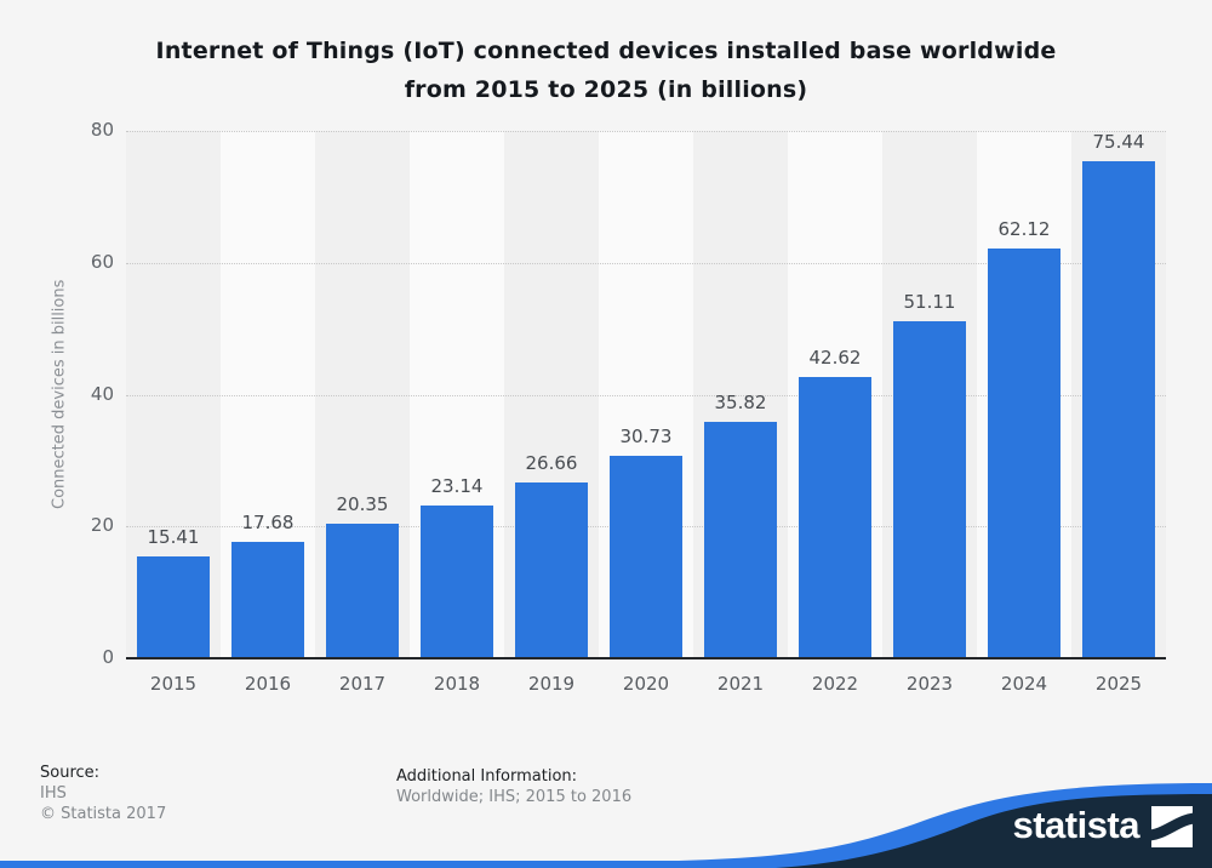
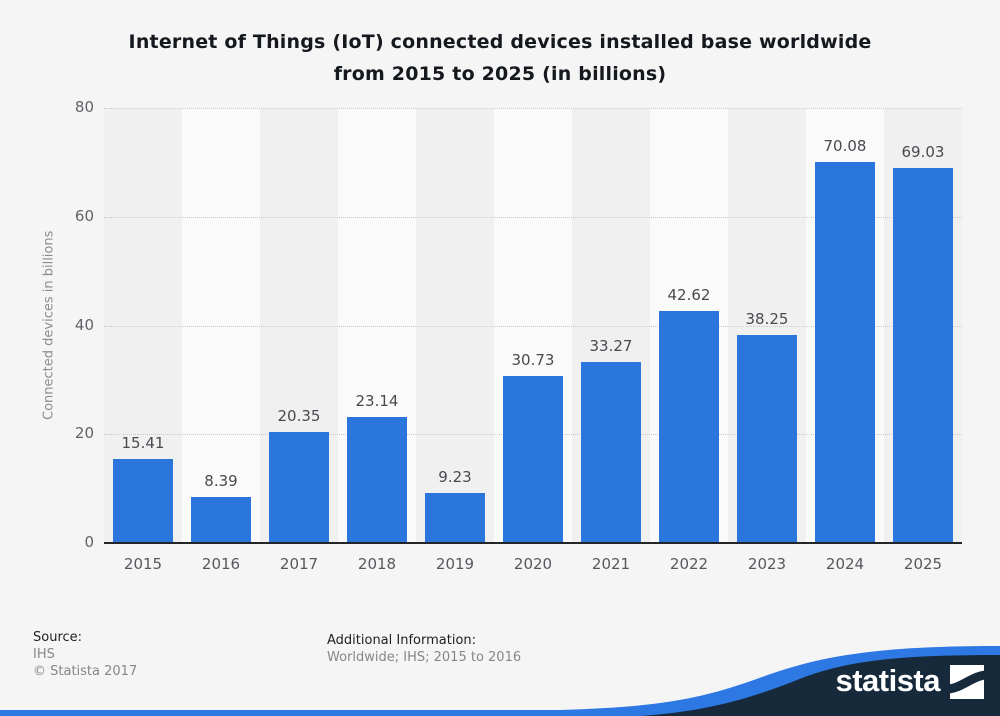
2016: 17.68 -> 8.39
2019: 26.66 -> 9.23
2021: 35.82 -> 33.27
2023: 51.11 -> 38.25
2024: 62.12 -> 70.08
2025: 75.44 -> 69.03
